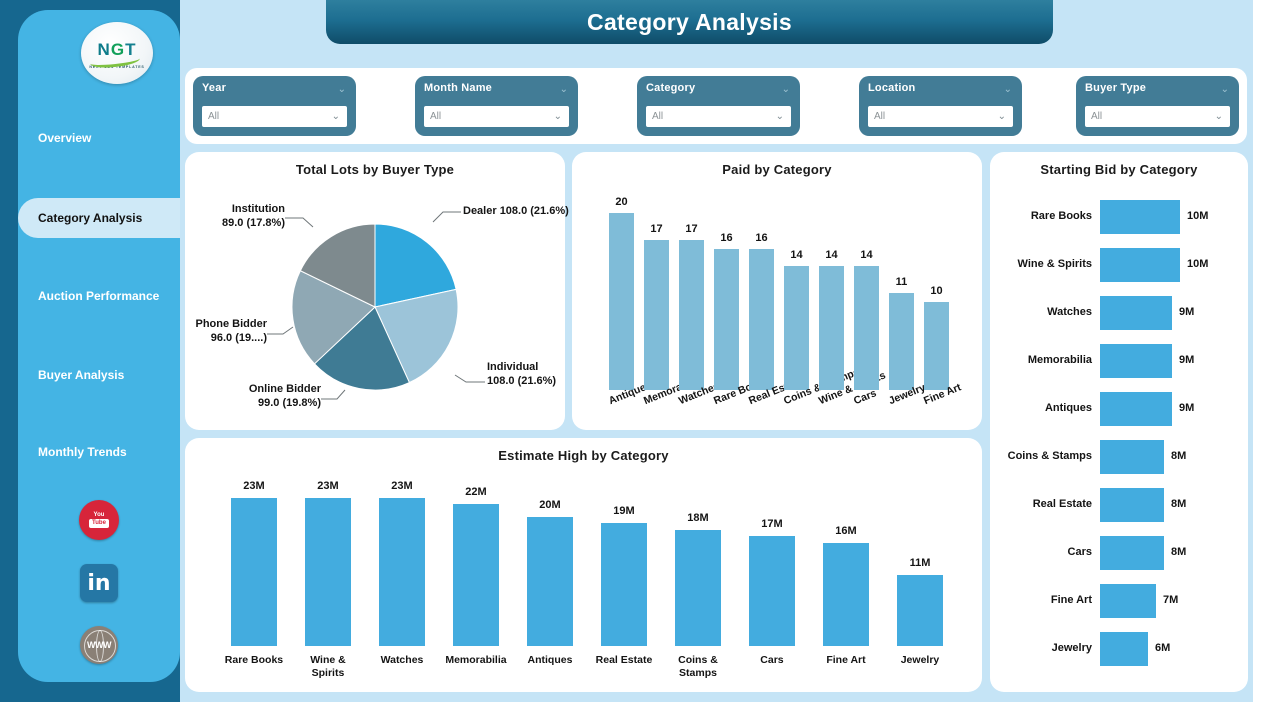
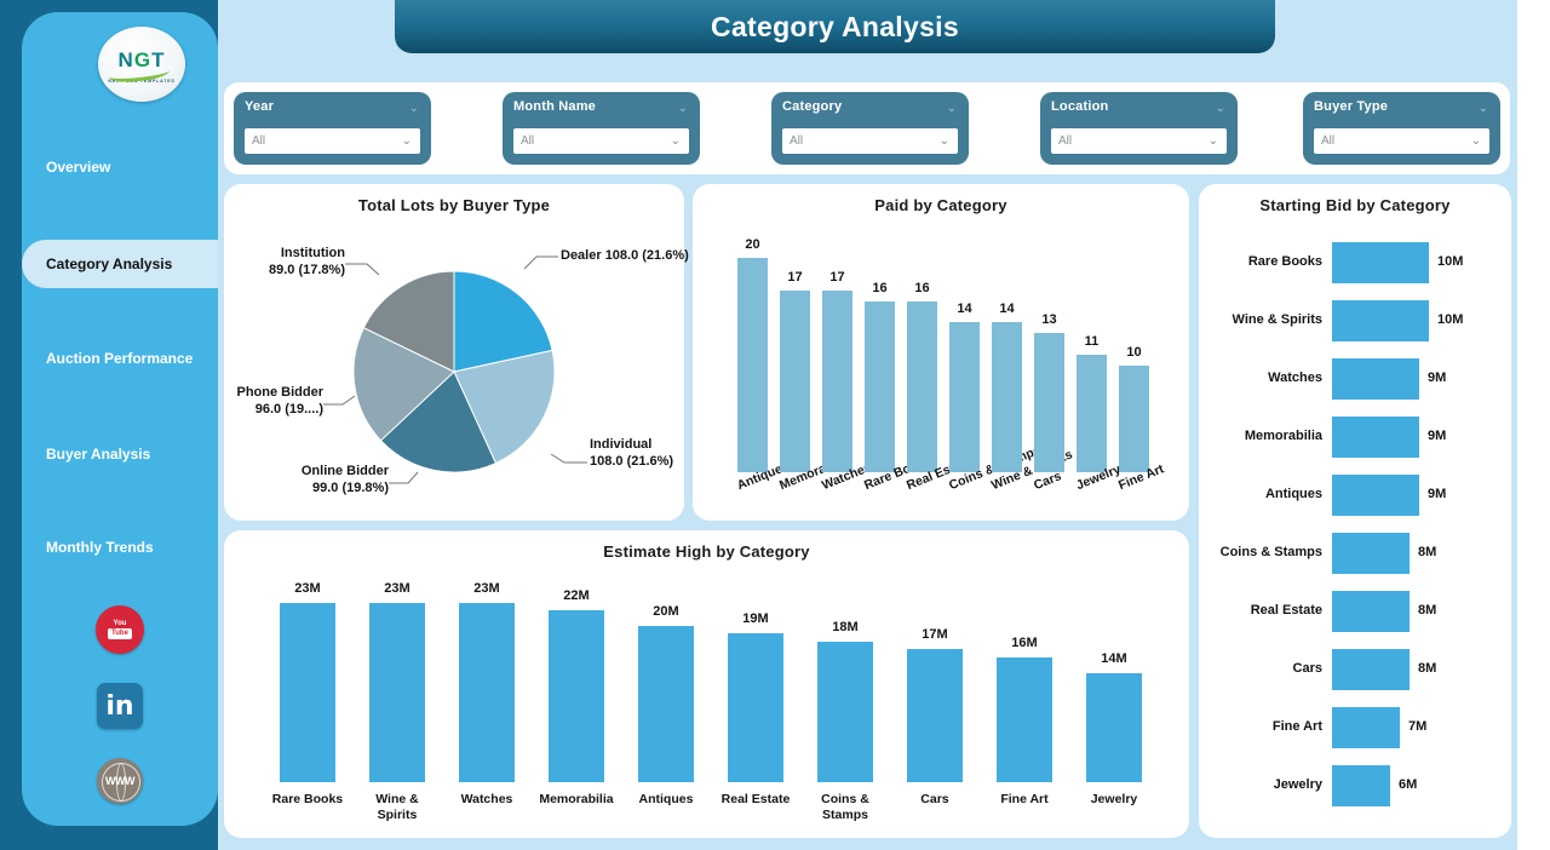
Paid by Category/Cars: 14 -> 13
Estimate High by Category/Jewelry: 11M -> 14M
